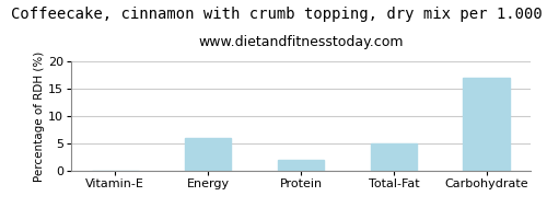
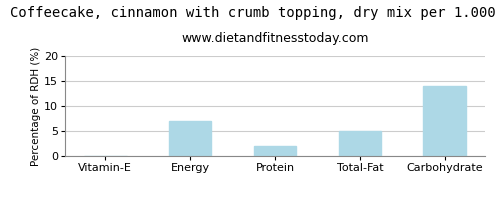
Energy: 6 -> 7
Carbohydrate: 17 -> 14
